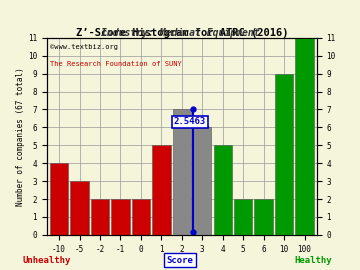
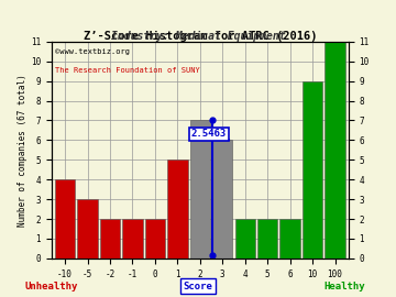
4: 5 -> 2
